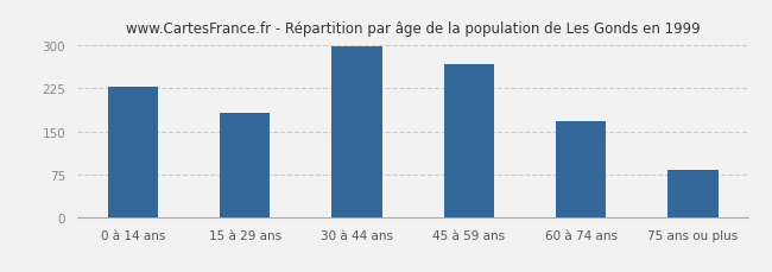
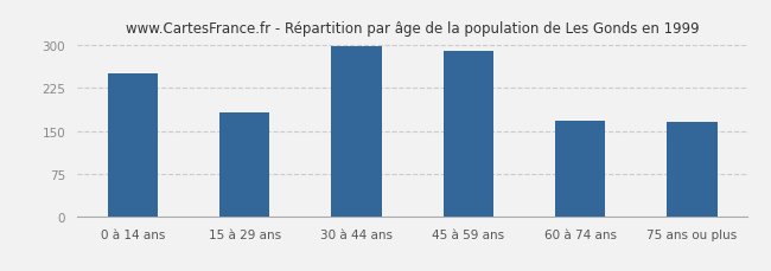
0 à 14 ans: 228 -> 250
45 à 59 ans: 268 -> 290
75 ans ou plus: 83 -> 165
